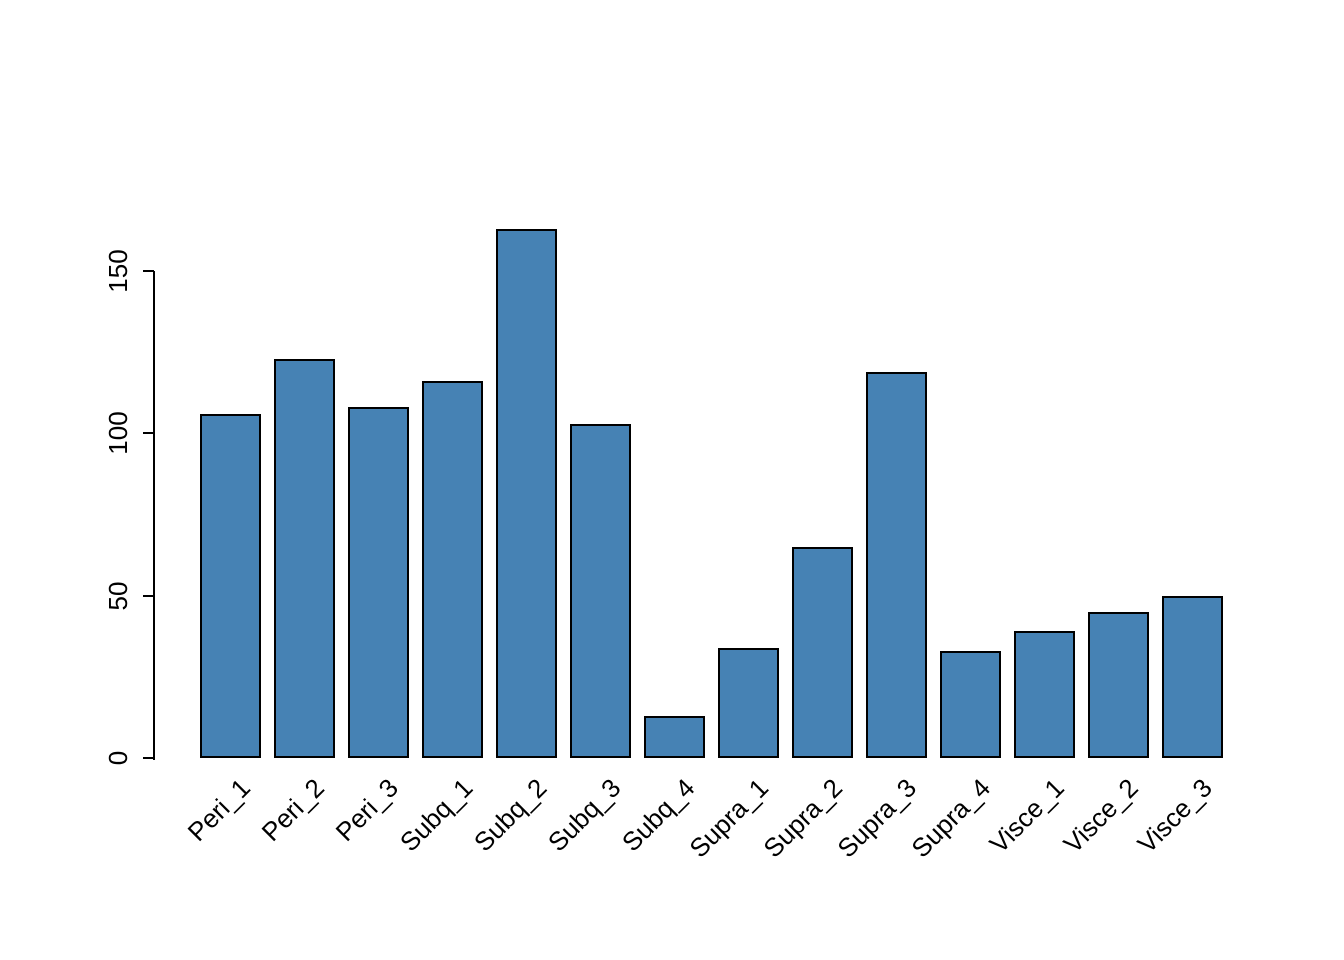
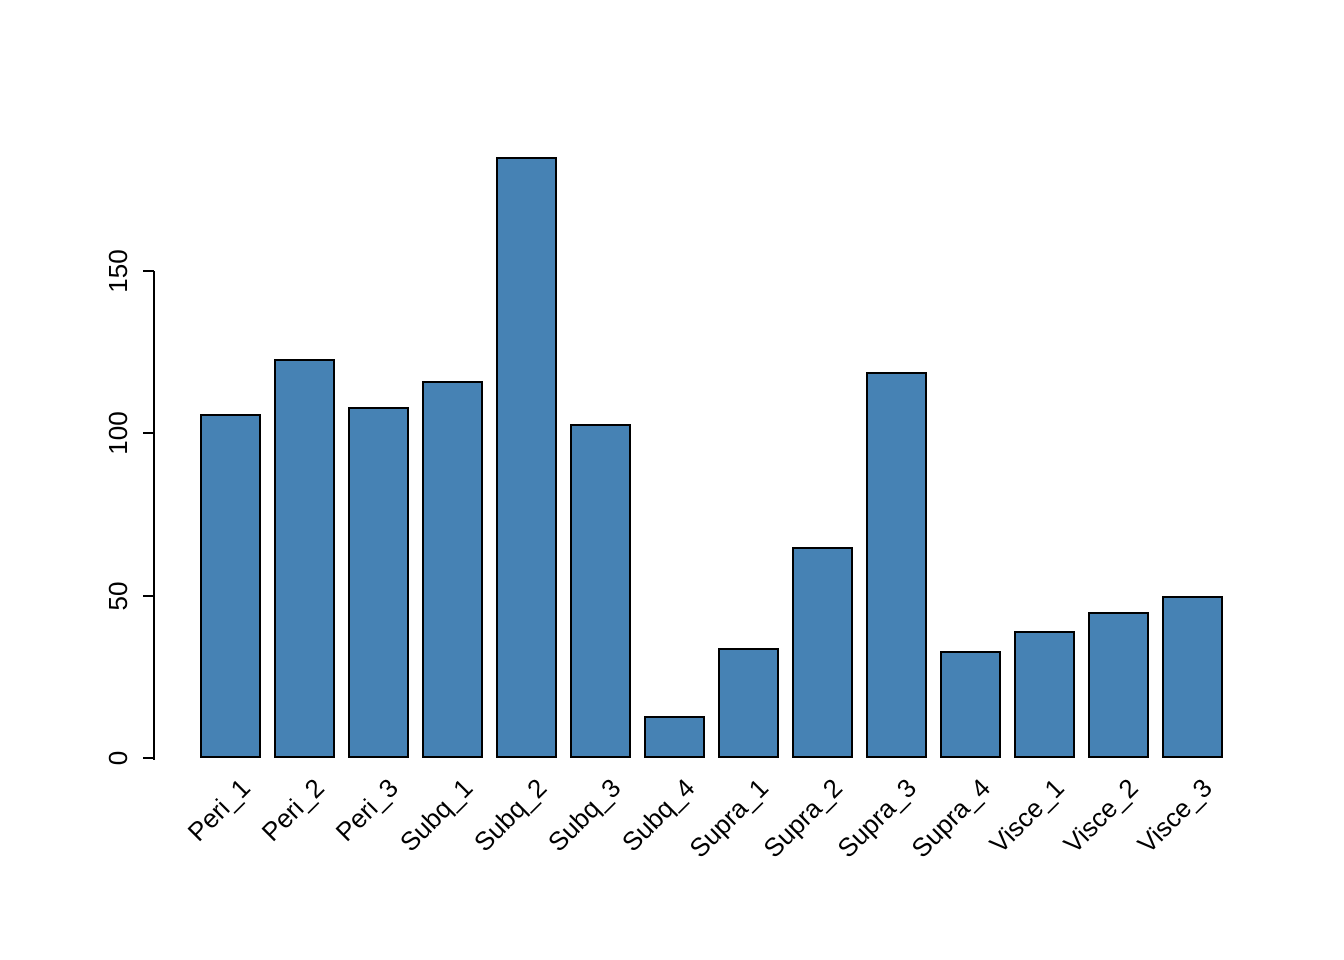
Subq_2: 163 -> 185
